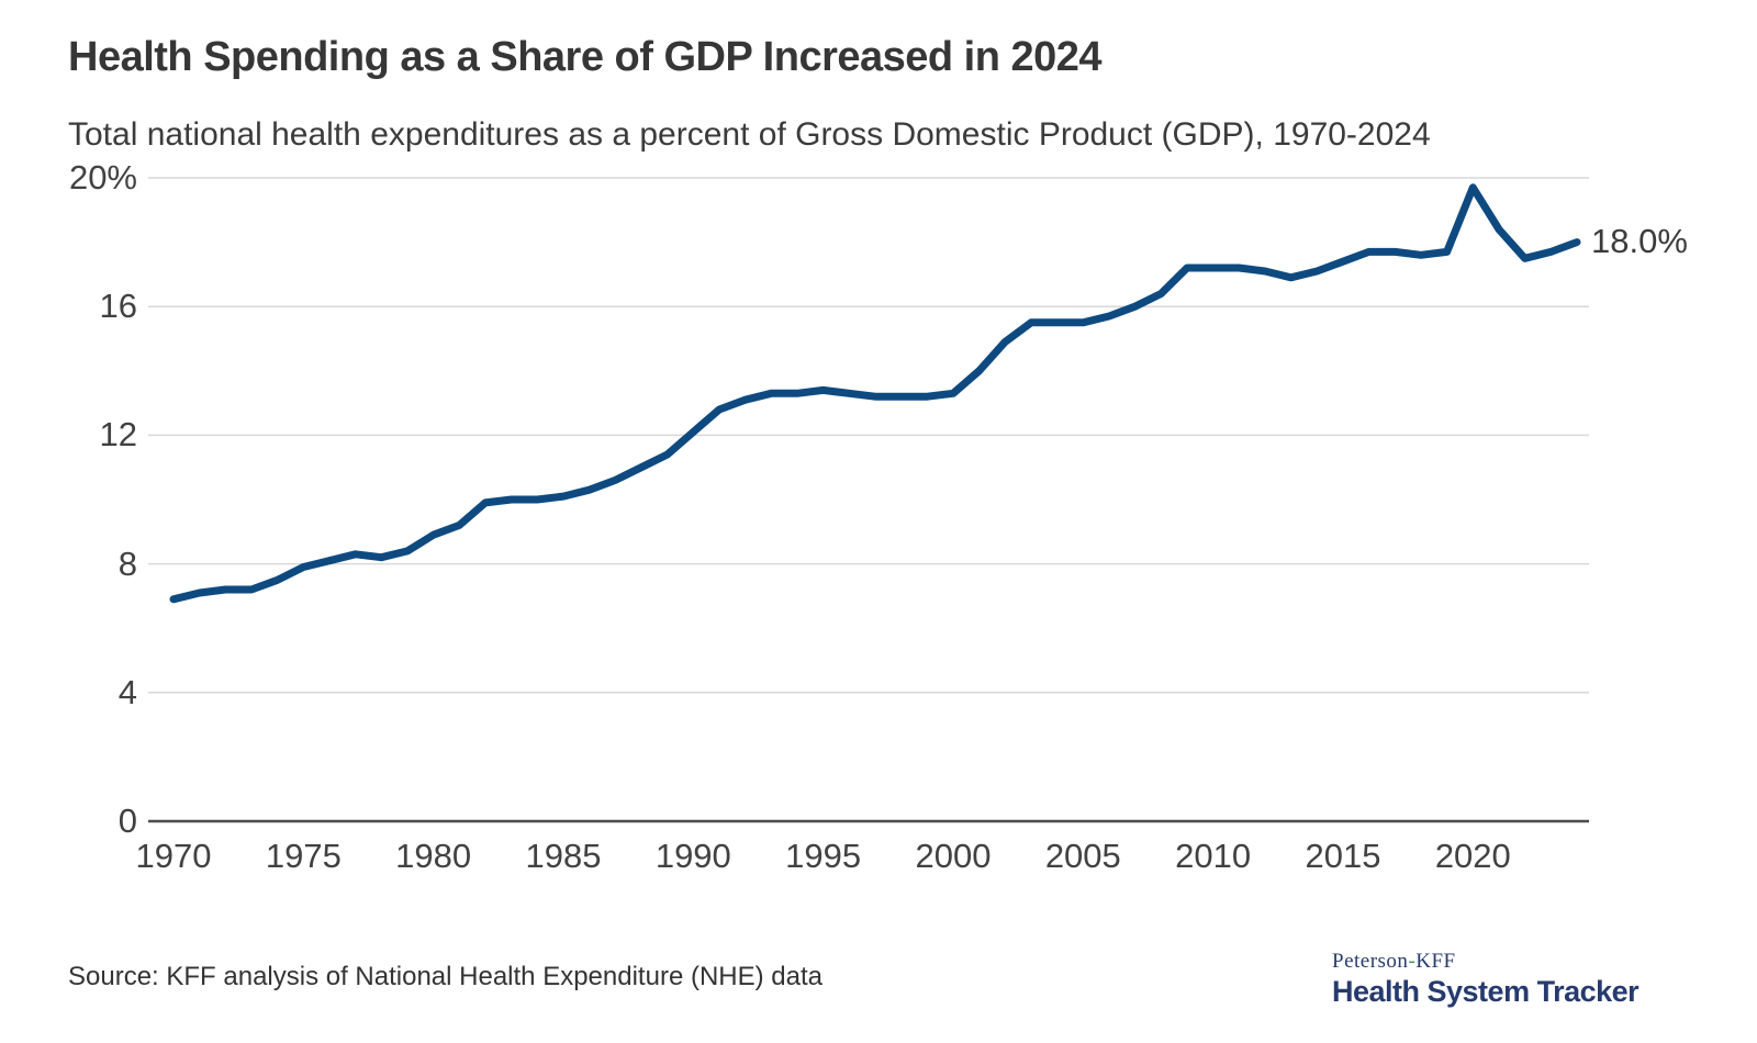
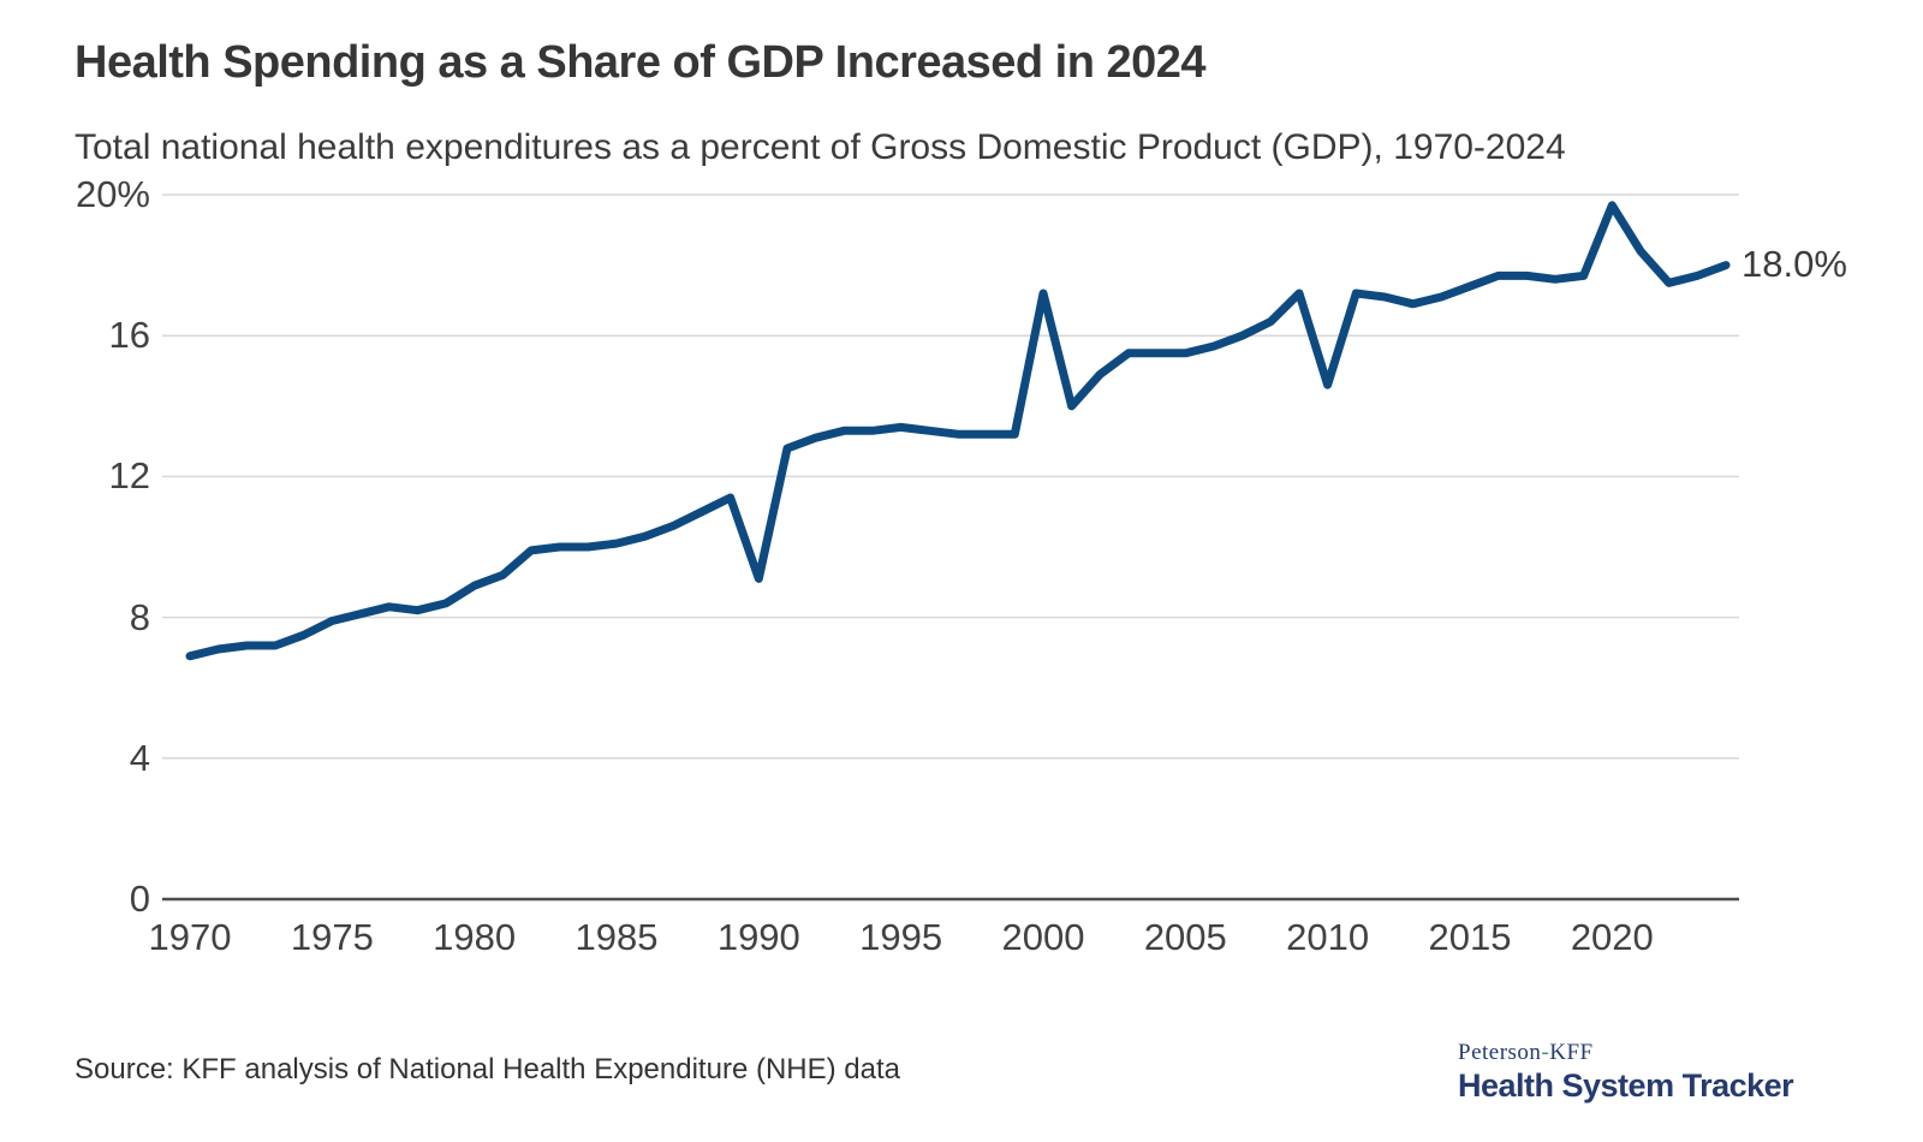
1990: 12.1% -> 9.1%
2000: 13.3% -> 17.2%
2010: 17.2% -> 14.6%
